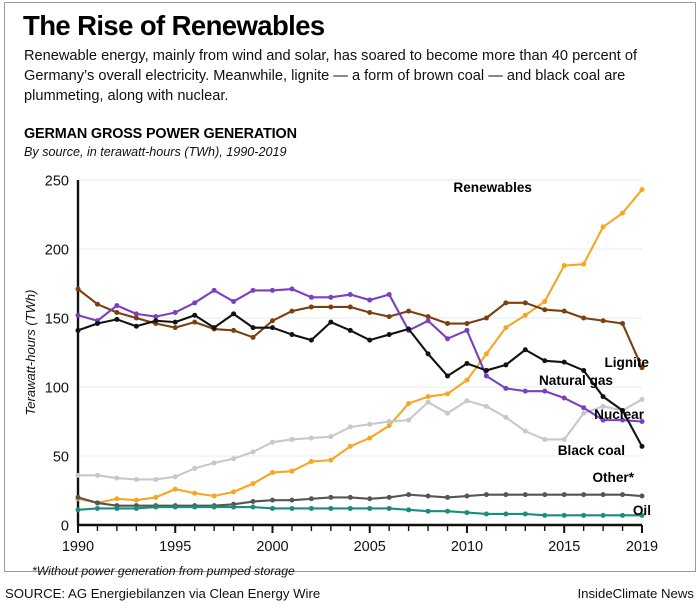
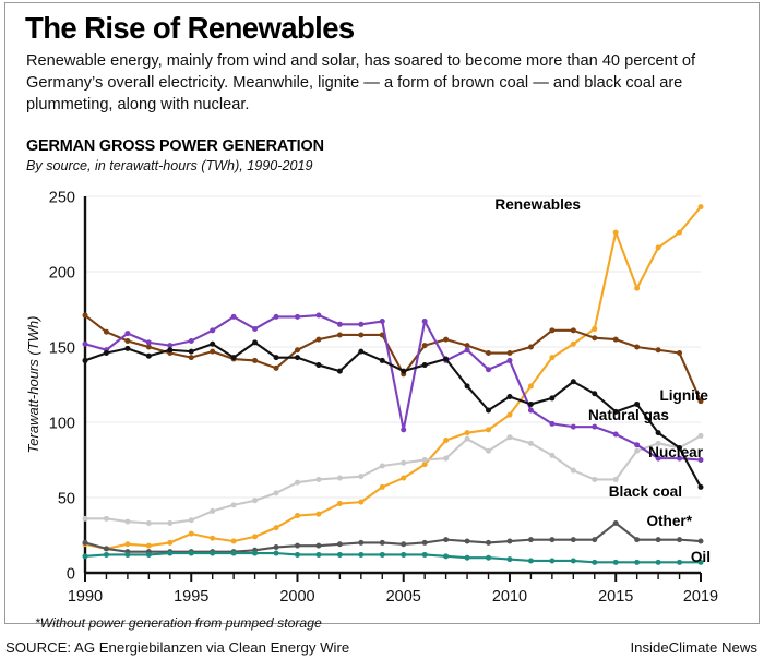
Lignite/2005: 154 -> 132
Nuclear/2005: 163 -> 95
Renewables/2015: 188 -> 226
Black coal/2015: 118 -> 107
Other*/2015: 22 -> 33
